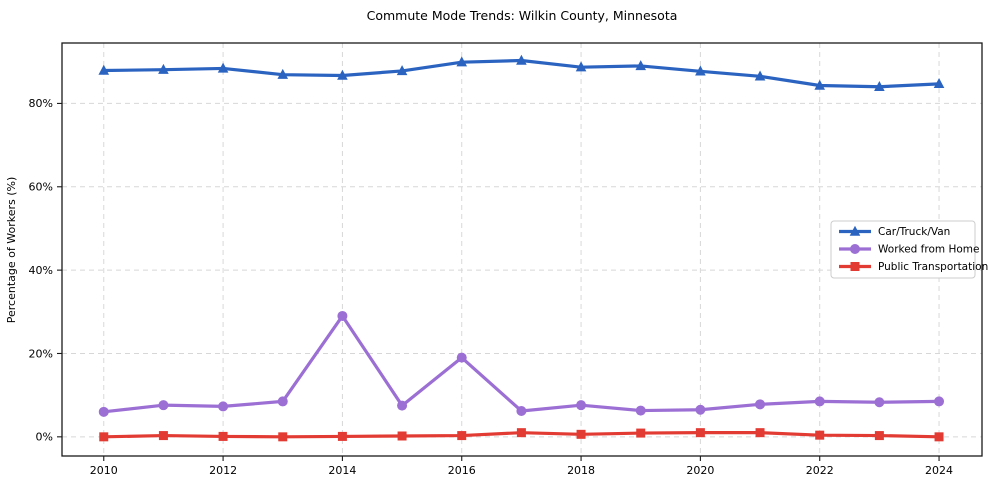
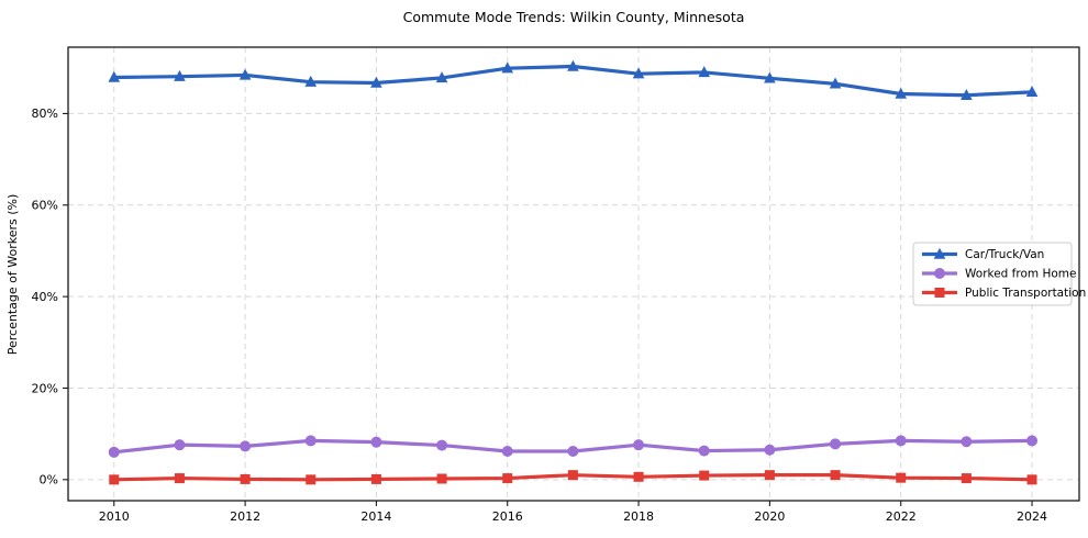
Worked from Home/2014: 29% -> 8%
Worked from Home/2016: 19% -> 6%
